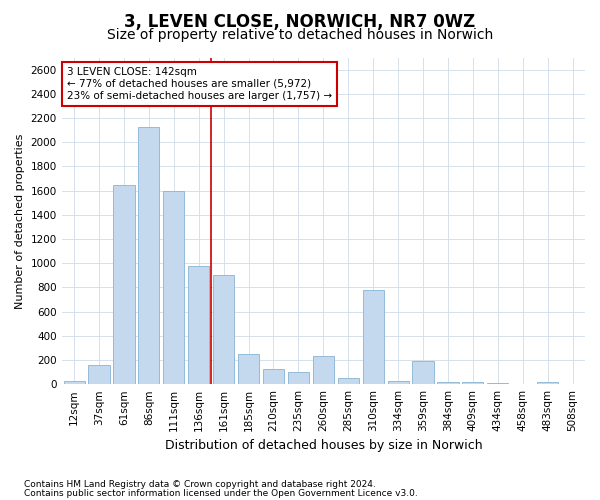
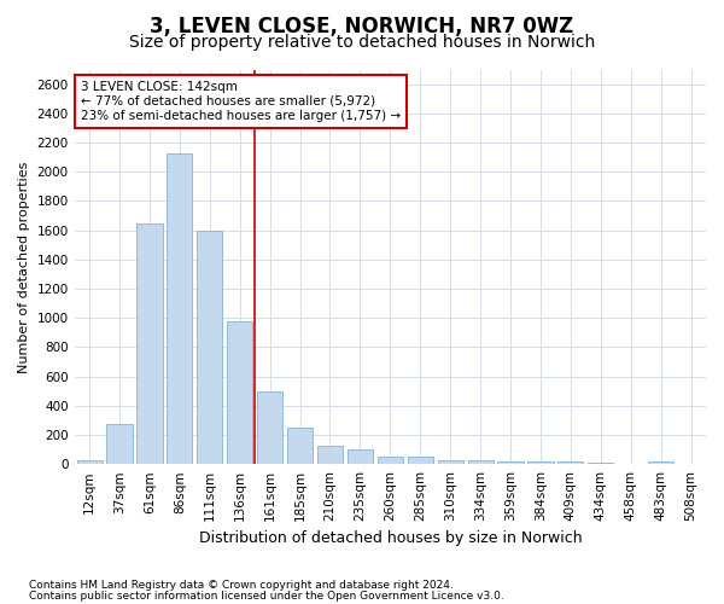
37sqm: 160 -> 280
161sqm: 900 -> 500
260sqm: 230 -> 50
310sqm: 780 -> 30
359sqm: 190 -> 20
